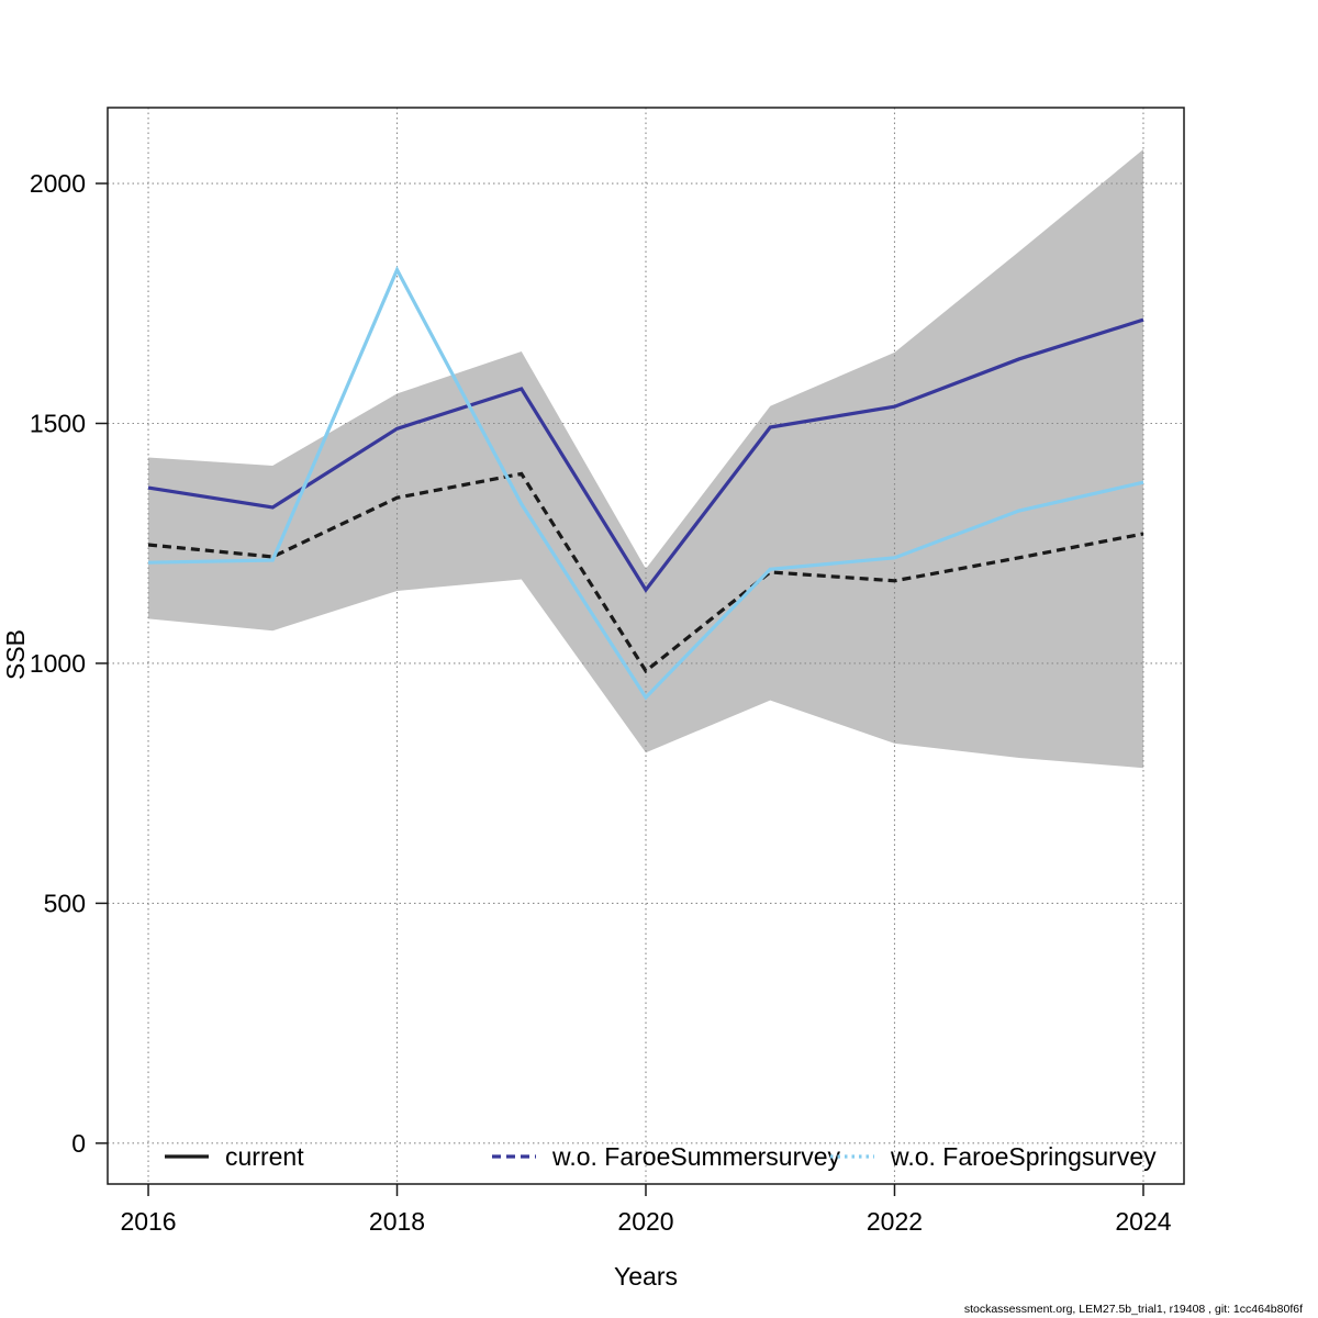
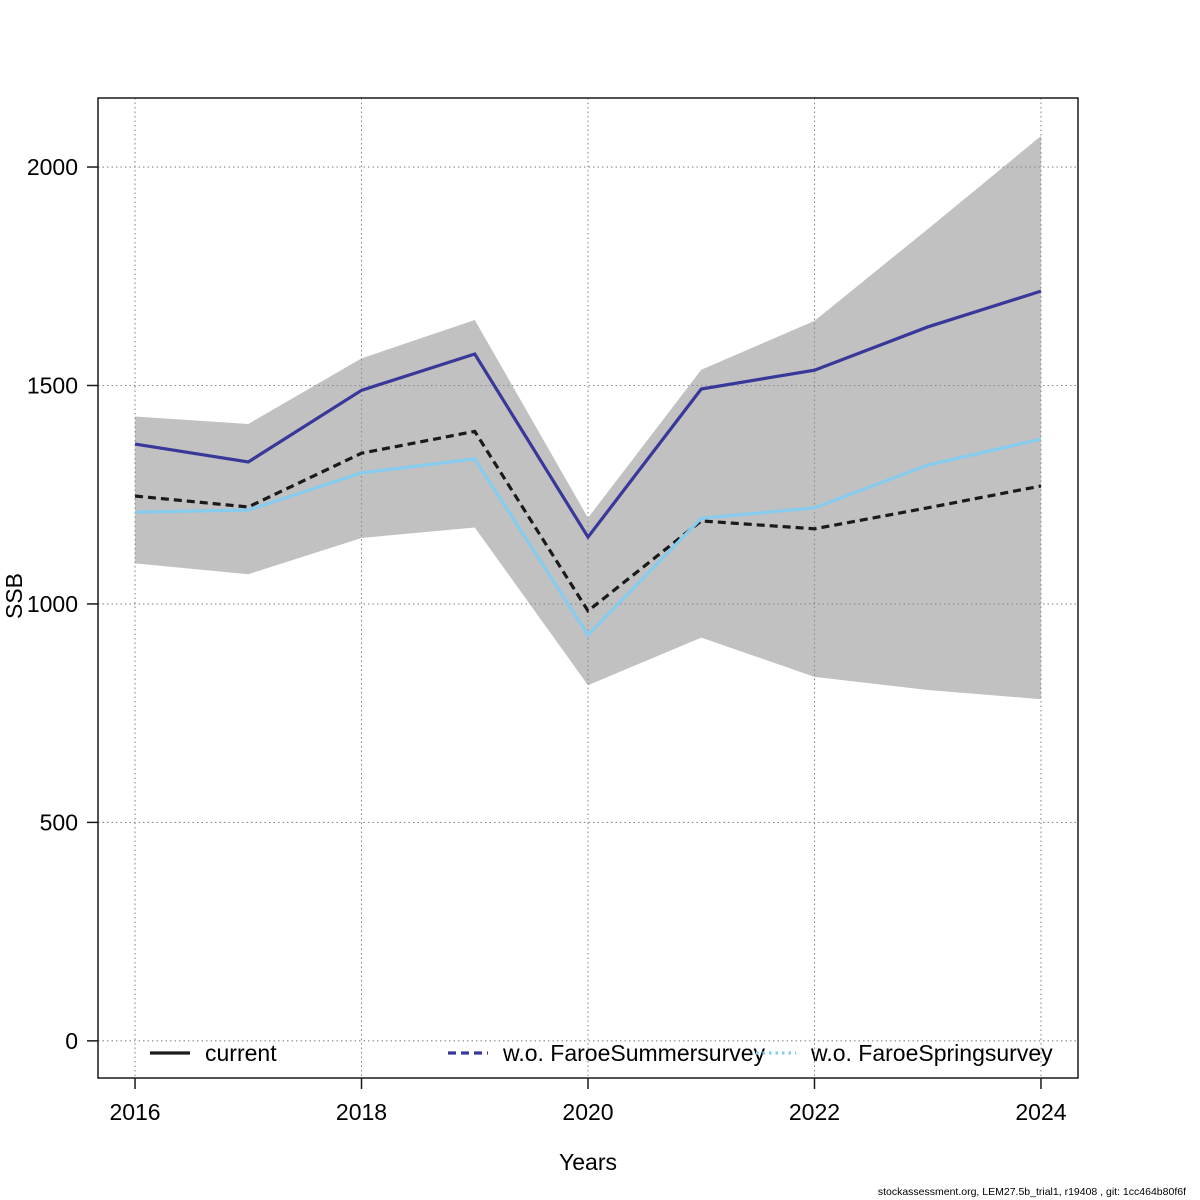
w.o. FaroeSpringsurvey/2018: 1820 -> 1300
